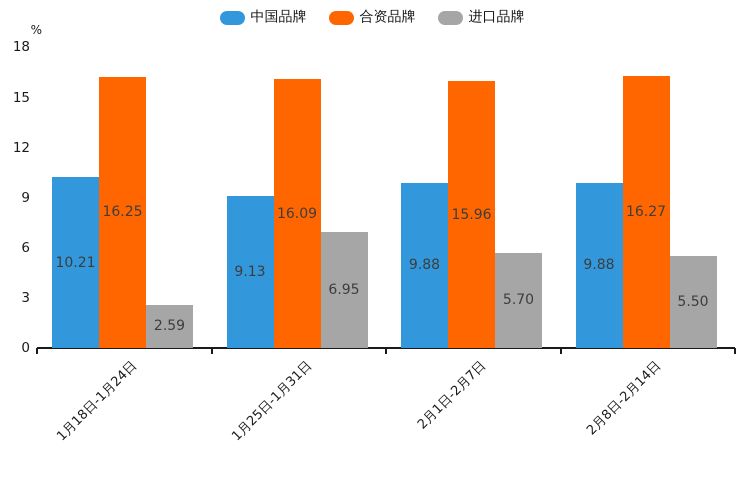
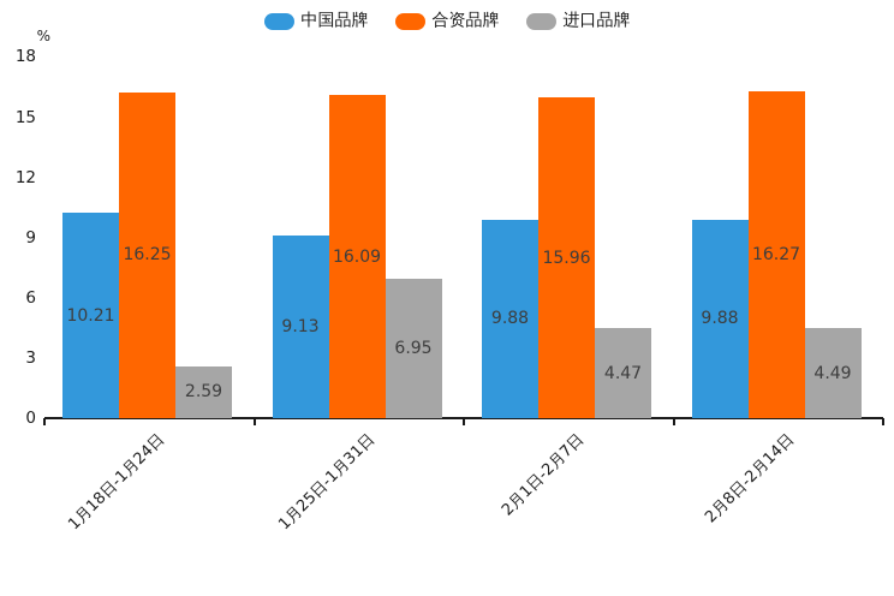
进口品牌/2月1日-2月7日: 5.70 -> 4.47
进口品牌/2月8日-2月14日: 5.50 -> 4.49
